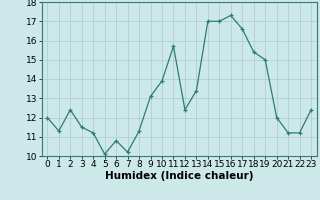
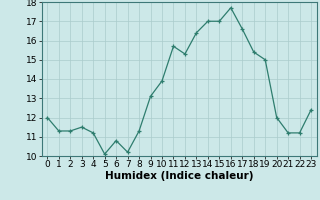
2: 12.4 -> 11.3
12: 12.4 -> 15.3
13: 13.4 -> 16.4
16: 17.3 -> 17.7
